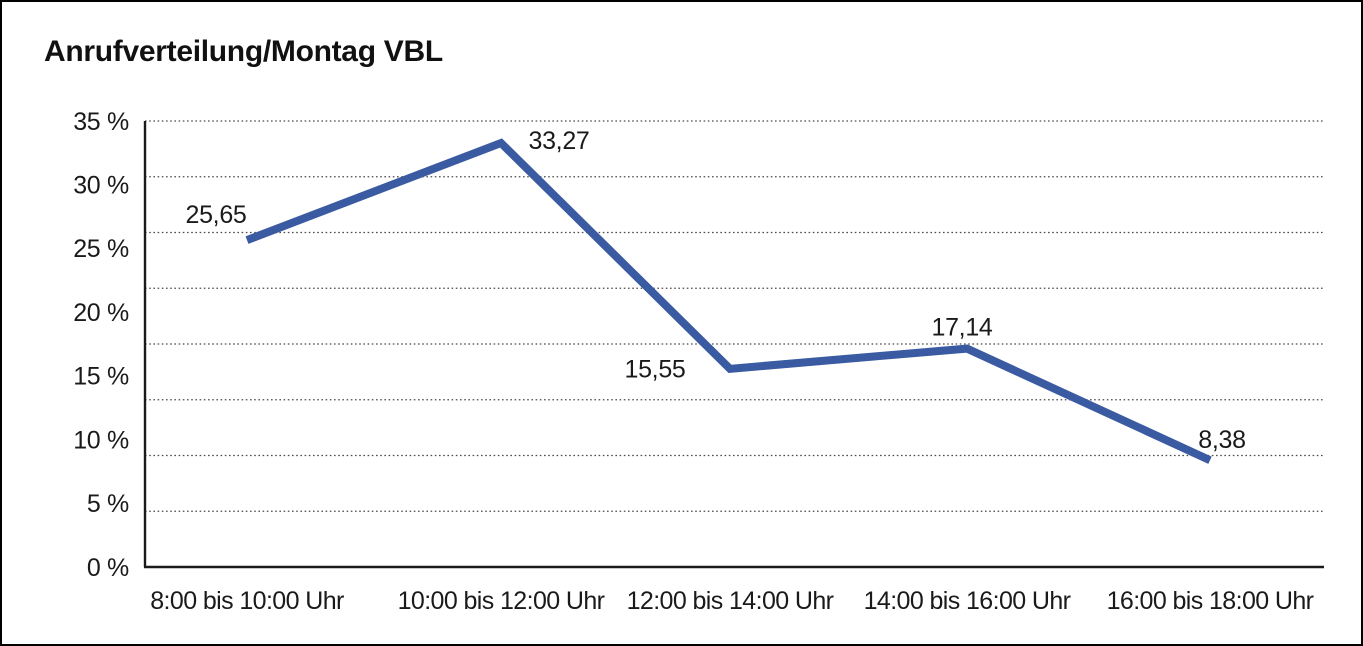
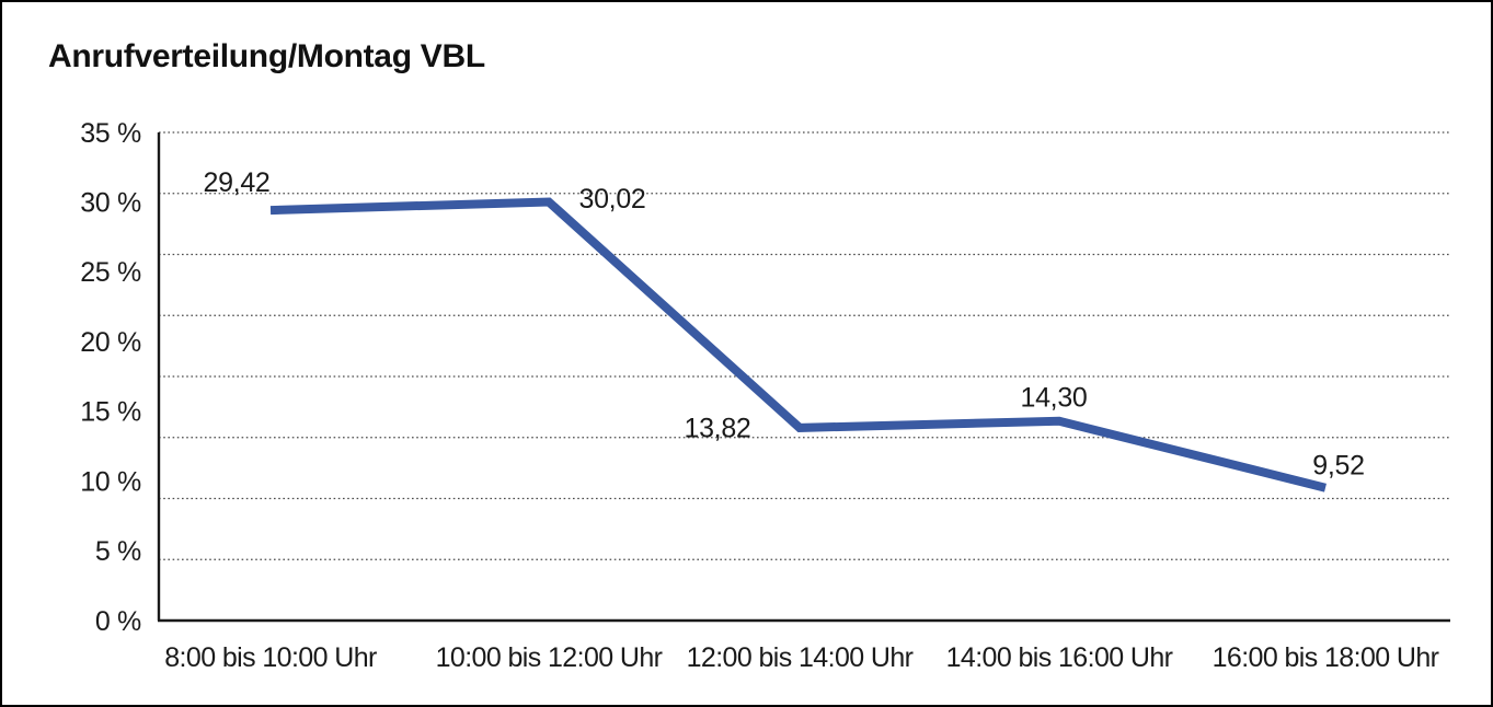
8:00 bis 10:00 Uhr: 25,65 -> 29,42
10:00 bis 12:00 Uhr: 33,27 -> 30,02
12:00 bis 14:00 Uhr: 15,55 -> 13,82
14:00 bis 16:00 Uhr: 17,14 -> 14,30
16:00 bis 18:00 Uhr: 8,38 -> 9,52
